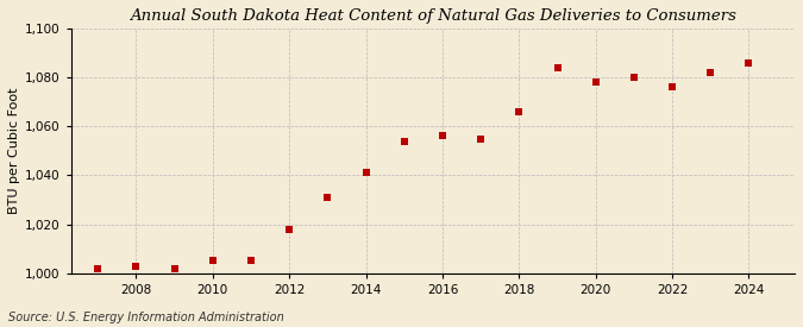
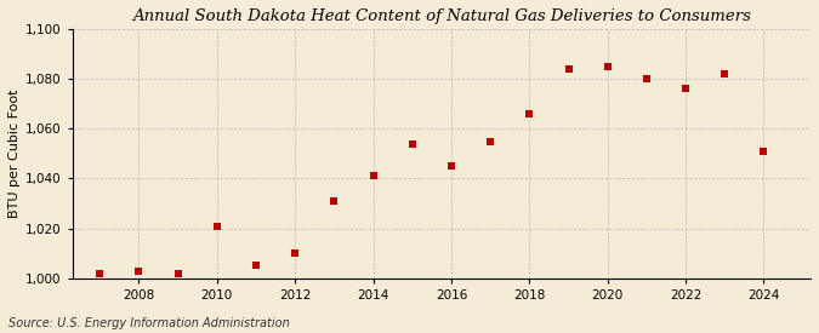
2010: 1,005 -> 1,021
2012: 1,018 -> 1,010
2016: 1,056 -> 1,045
2020: 1,078 -> 1,085
2024: 1,086 -> 1,051
